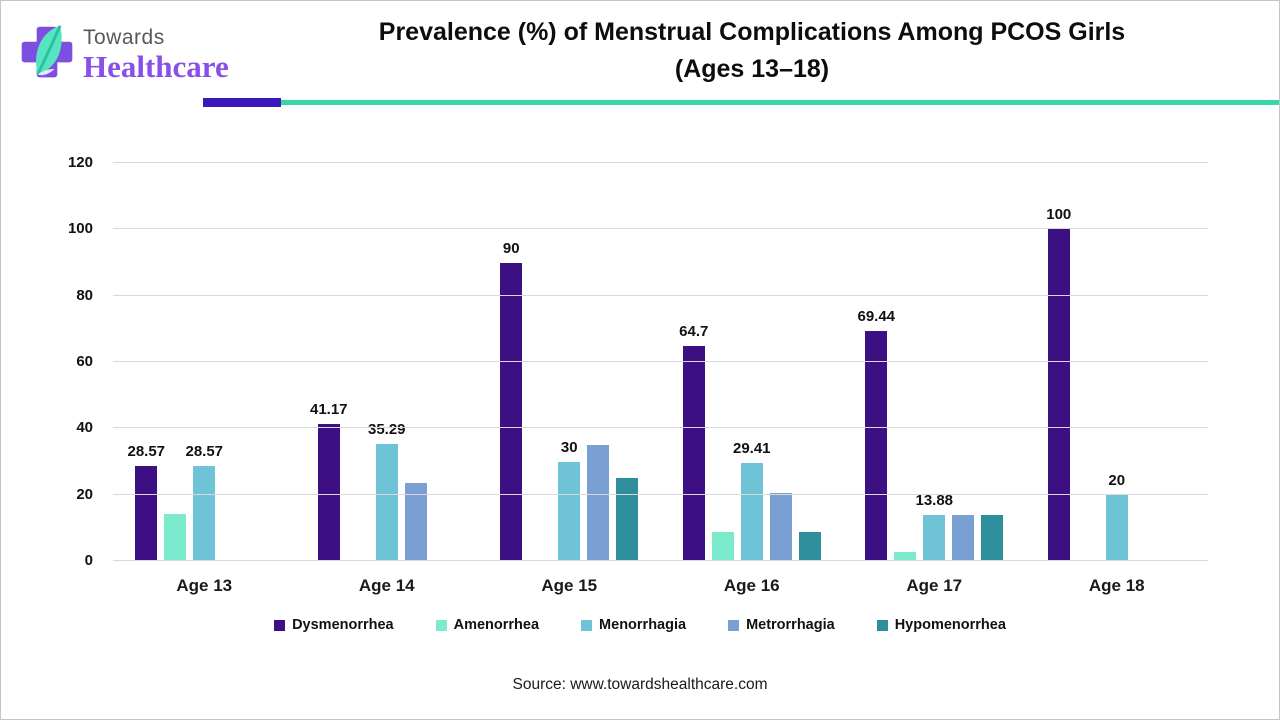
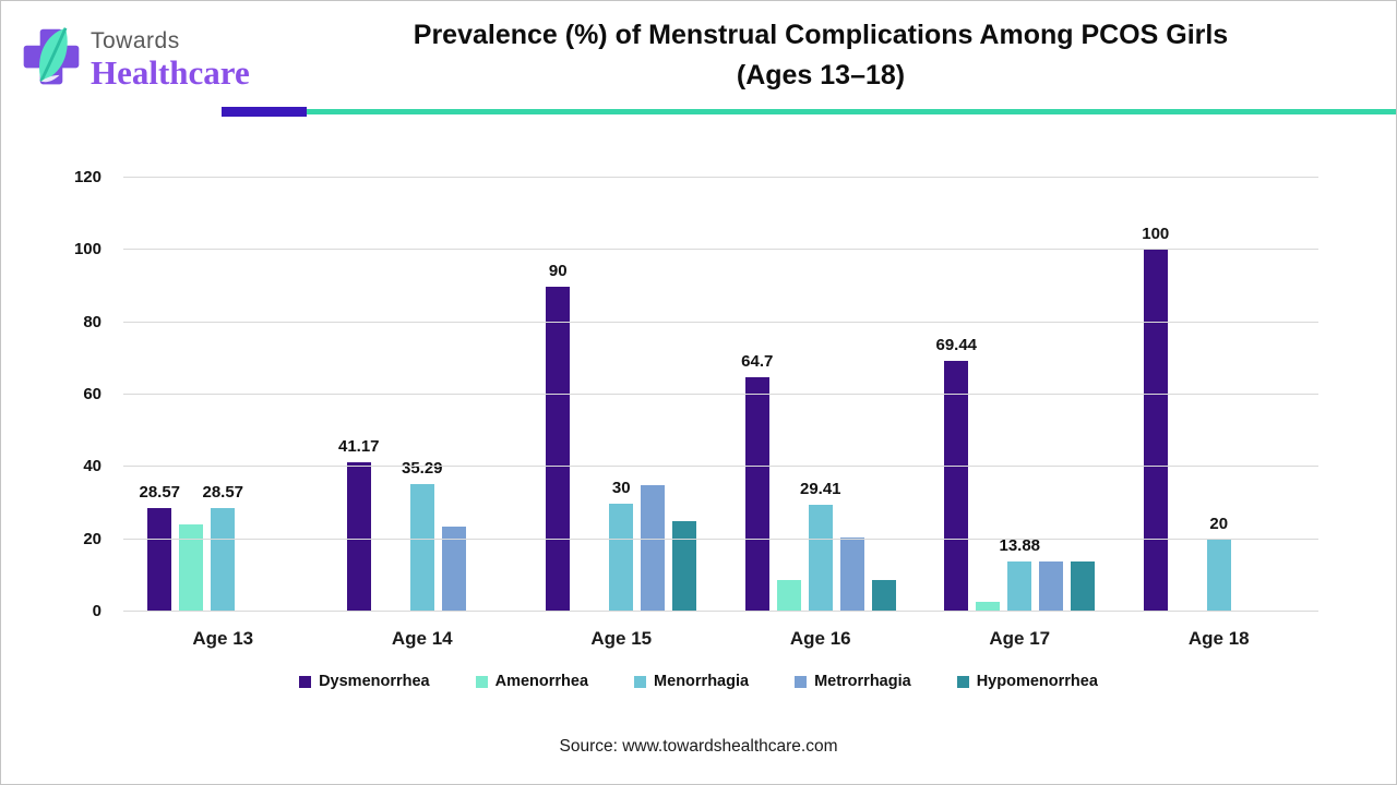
Amenorrhea/Age 13: 14 -> 24
